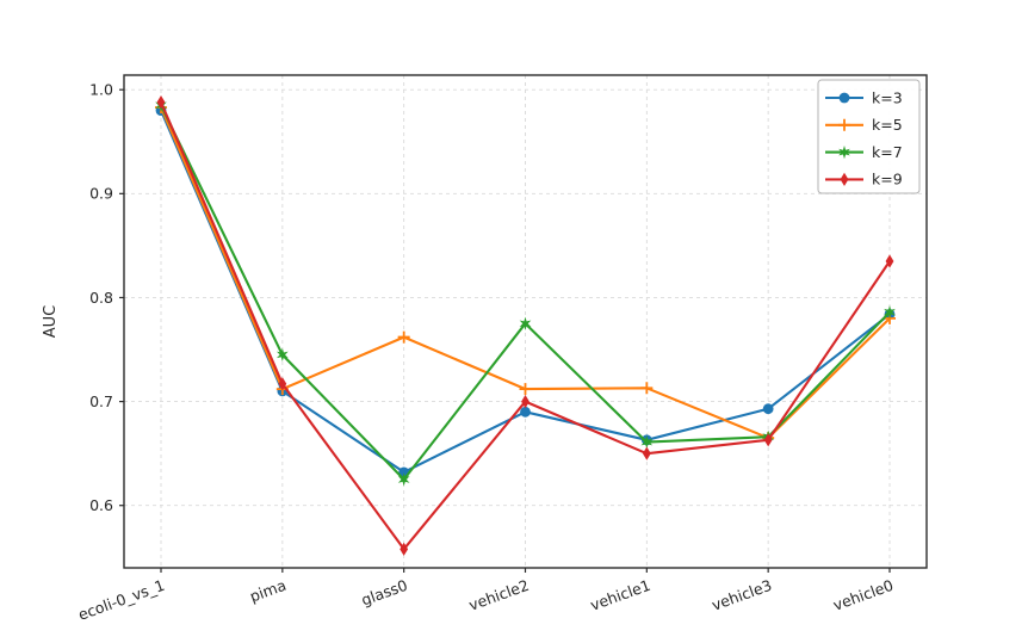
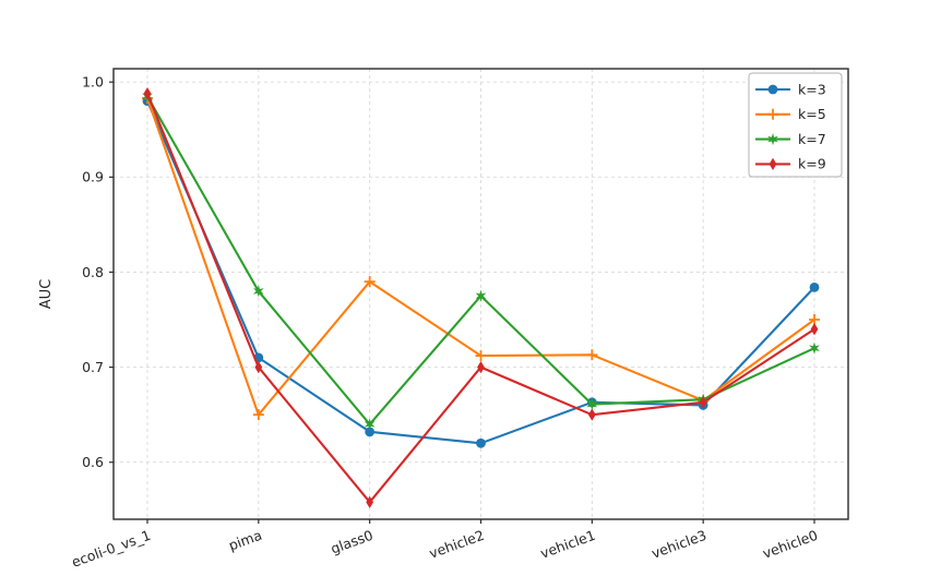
k=5/pima: 0.71 -> 0.65
k=7/pima: 0.74 -> 0.78
k=9/pima: 0.72 -> 0.70
k=5/glass0: 0.76 -> 0.79
k=7/glass0: 0.62 -> 0.64
k=3/vehicle2: 0.69 -> 0.62
k=3/vehicle3: 0.69 -> 0.66
k=5/vehicle0: 0.78 -> 0.75
k=7/vehicle0: 0.79 -> 0.72
k=9/vehicle0: 0.83 -> 0.74
